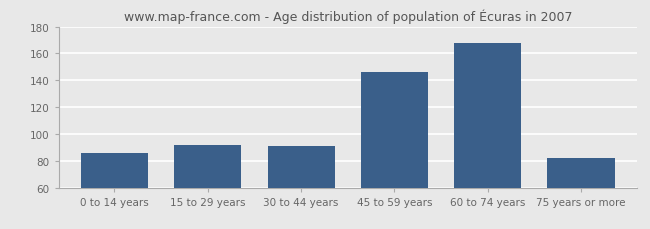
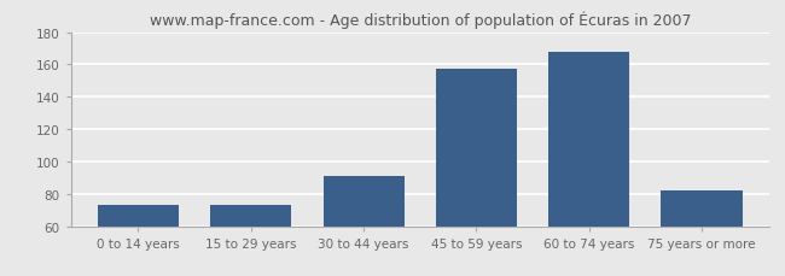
0 to 14 years: 86 -> 73
15 to 29 years: 92 -> 73
45 to 59 years: 146 -> 157
